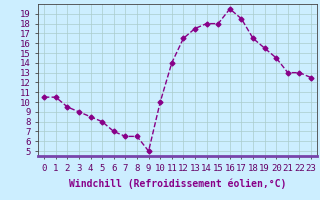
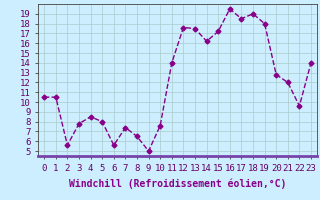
2: 9.5 -> 5.6
3: 9.0 -> 7.8
6: 7.0 -> 5.6
7: 6.5 -> 7.4
10: 10.0 -> 7.6
12: 16.5 -> 17.6
14: 18.0 -> 16.2
15: 18.0 -> 17.2
18: 16.5 -> 19.0
19: 15.5 -> 18.0
20: 14.5 -> 12.8
21: 13.0 -> 12.0
22: 13.0 -> 9.6
23: 12.5 -> 14.0
